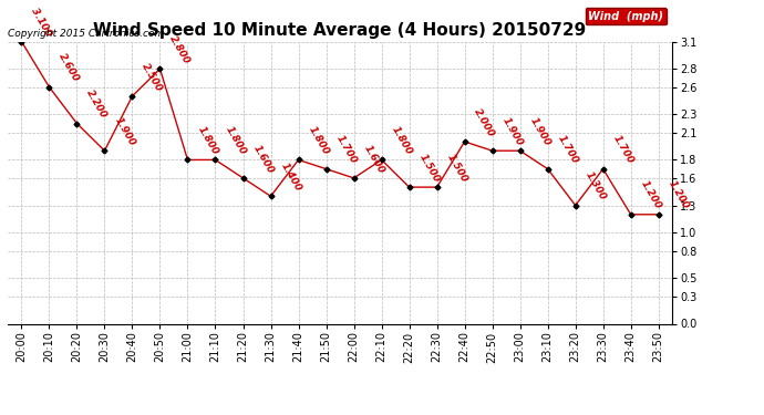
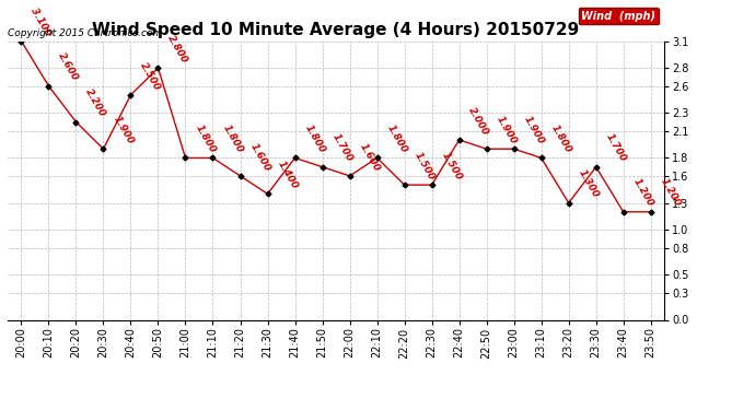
23:10: 1.700 -> 1.800
